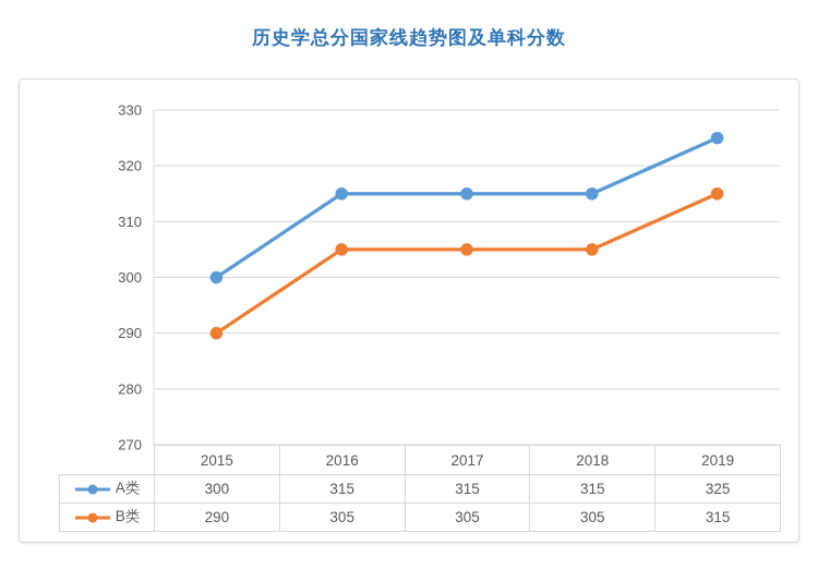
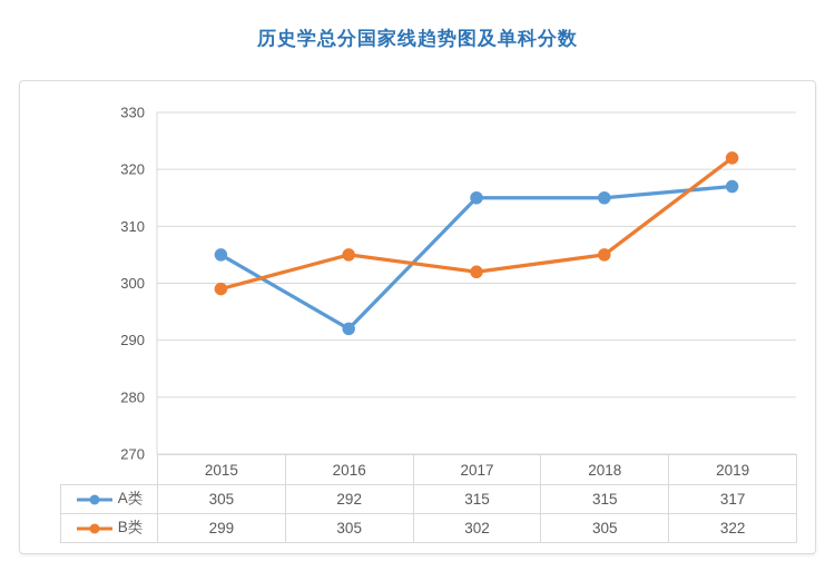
A类/2015: 300 -> 305
B类/2015: 290 -> 299
A类/2016: 315 -> 292
B类/2017: 305 -> 302
A类/2019: 325 -> 317
B类/2019: 315 -> 322
